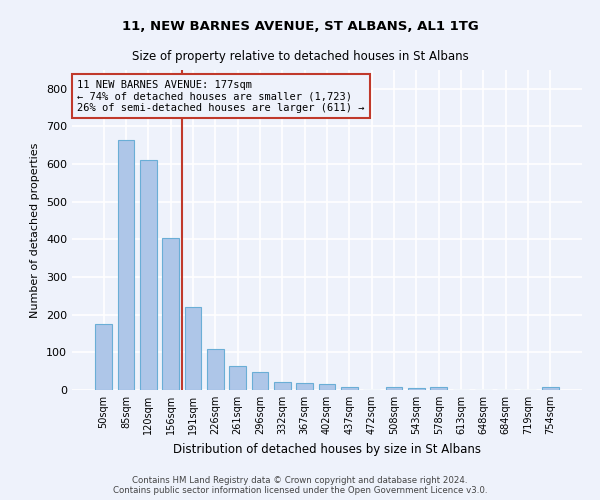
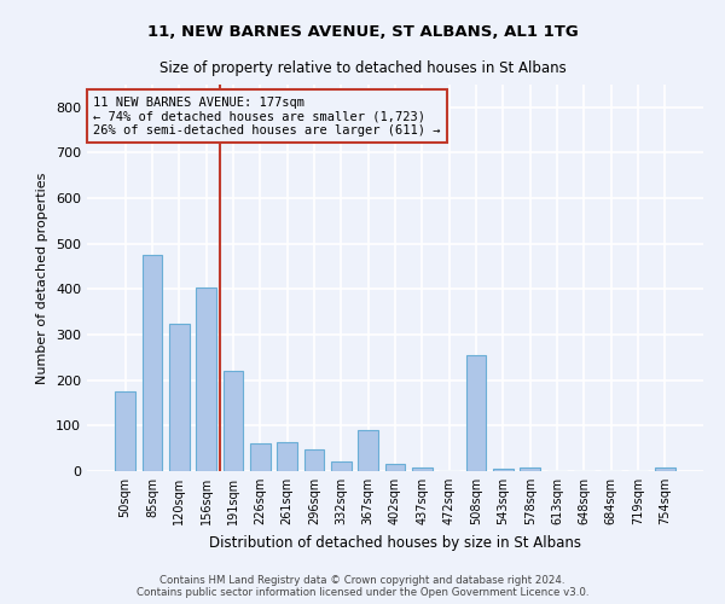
85sqm: 665 -> 475
120sqm: 610 -> 325
226sqm: 110 -> 60
367sqm: 18 -> 90
508sqm: 8 -> 255
